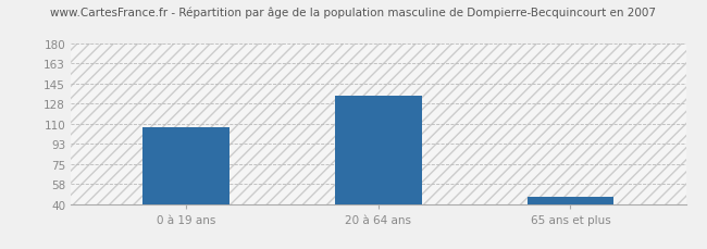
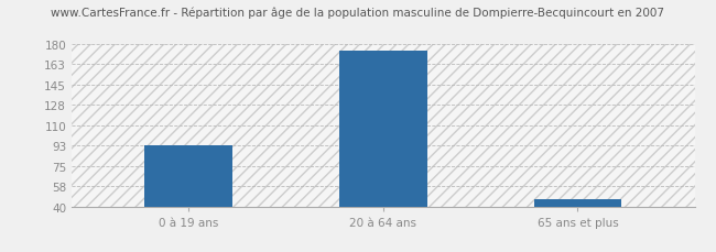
0 à 19 ans: 107 -> 93
20 à 64 ans: 135 -> 175
